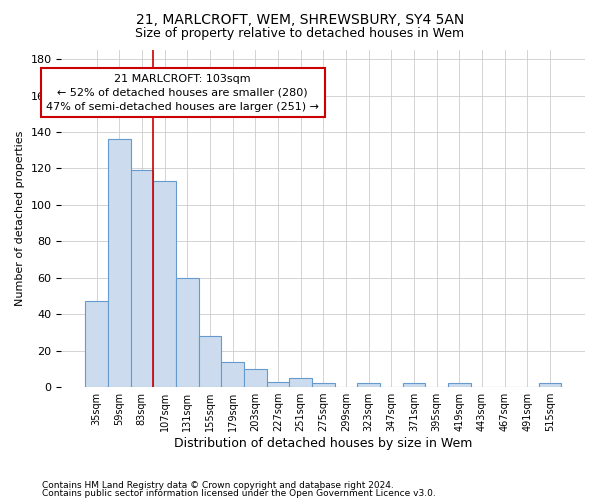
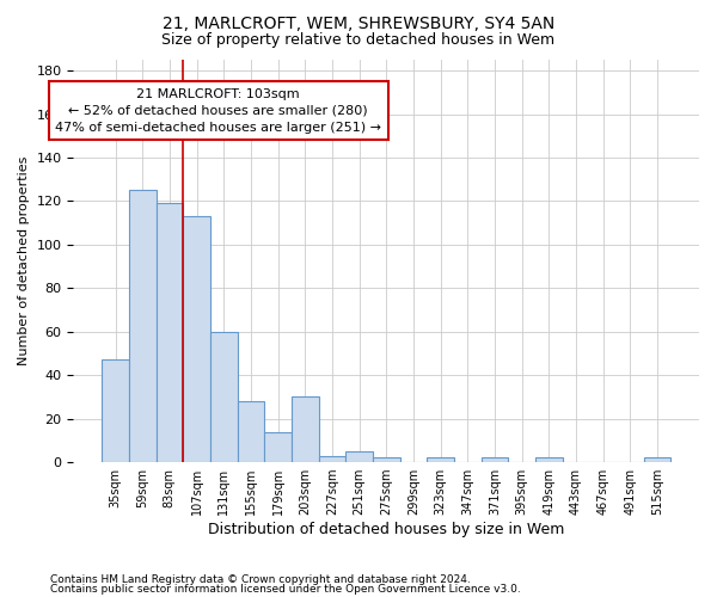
59sqm: 136 -> 125
203sqm: 10 -> 30
